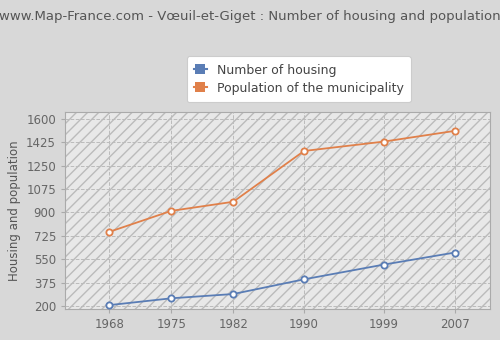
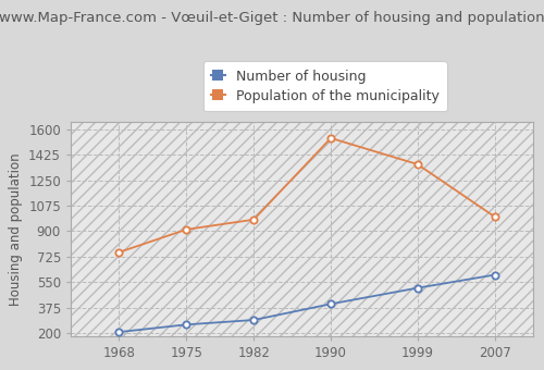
Population of the municipality/1990: 1360 -> 1540
Population of the municipality/1999: 1430 -> 1360
Population of the municipality/2007: 1510 -> 1000
